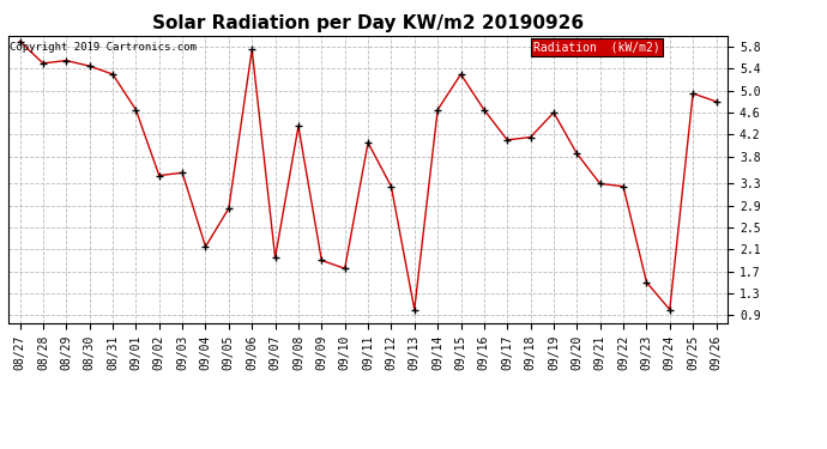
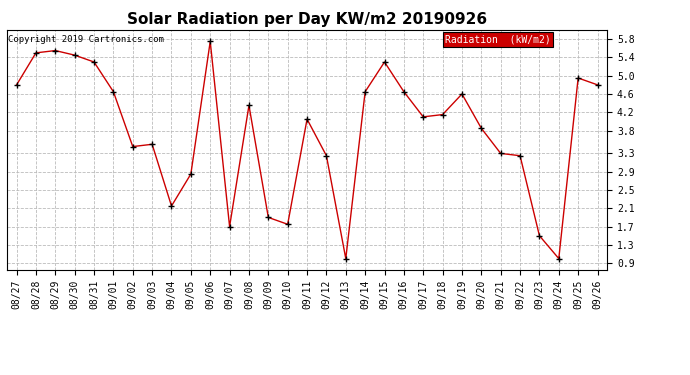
08/27: 5.90 -> 4.80
09/07: 1.95 -> 1.70
